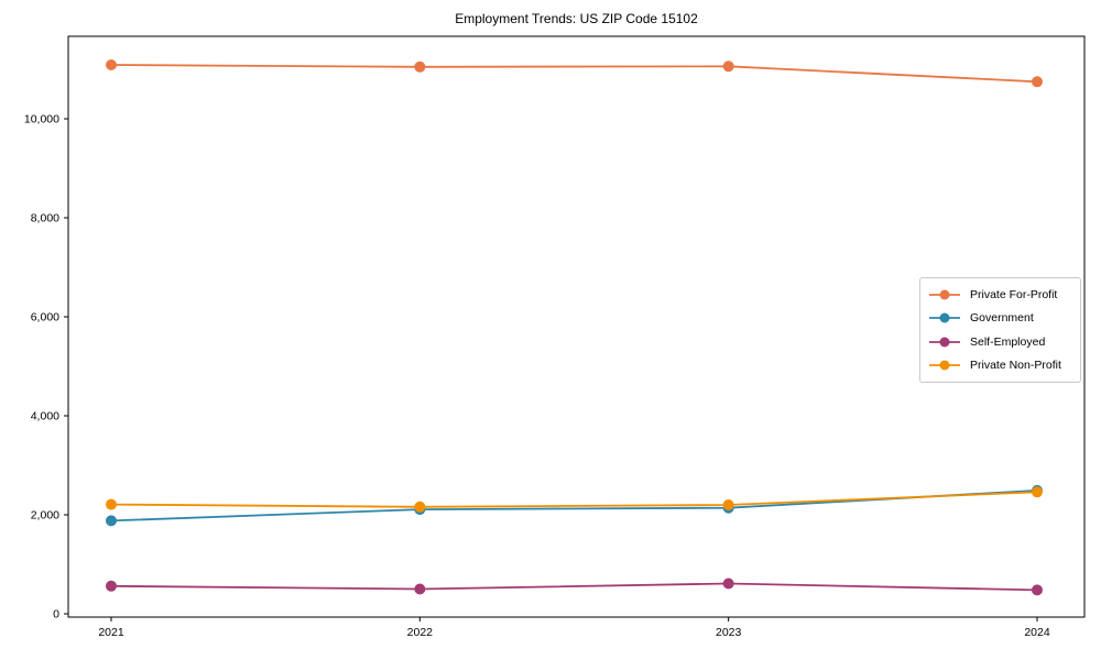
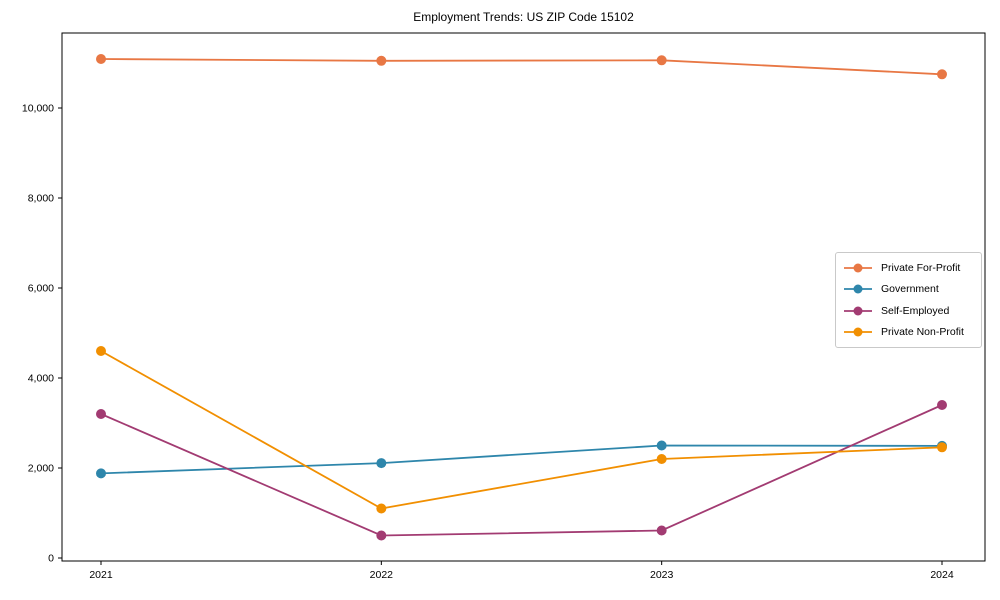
Self-Employed/2021: 600 -> 3200
Private Non-Profit/2021: 2200 -> 4600
Private Non-Profit/2022: 2200 -> 1100
Government/2023: 2100 -> 2500
Self-Employed/2024: 500 -> 3400
